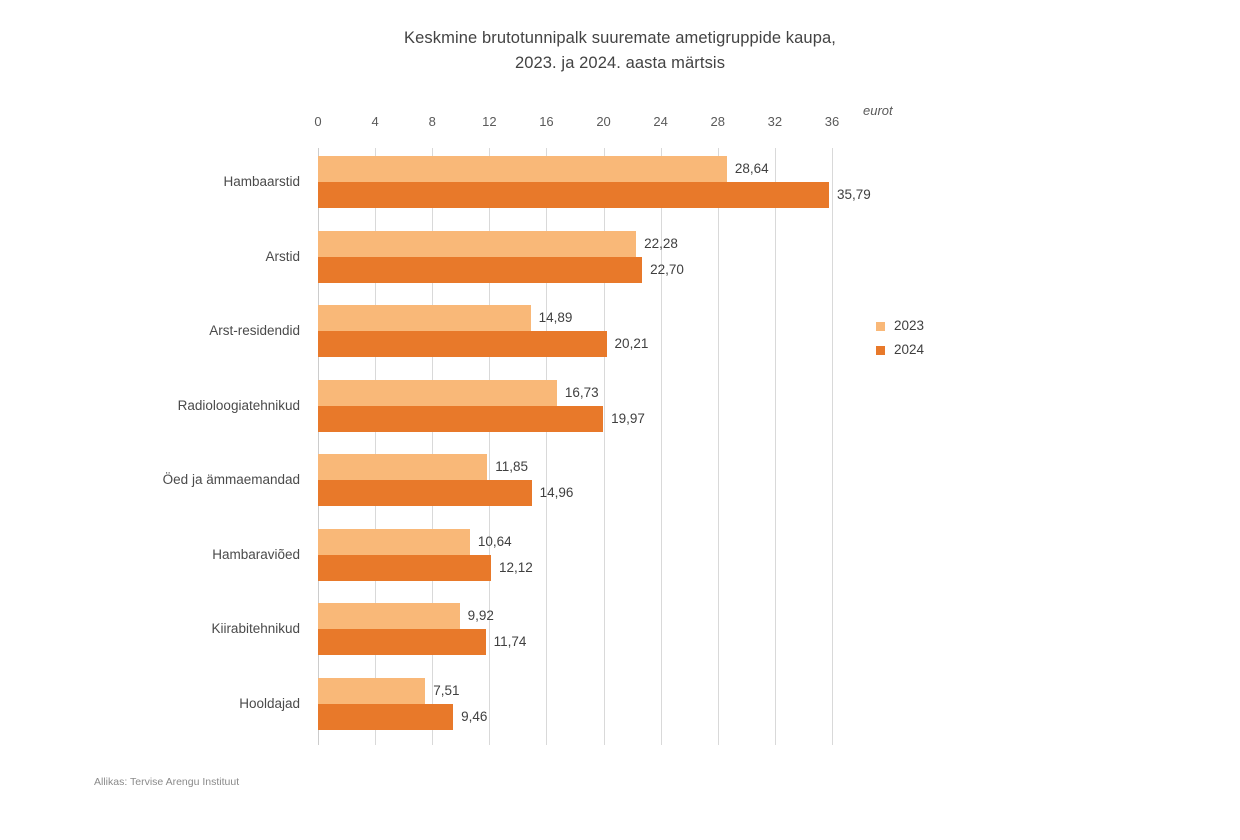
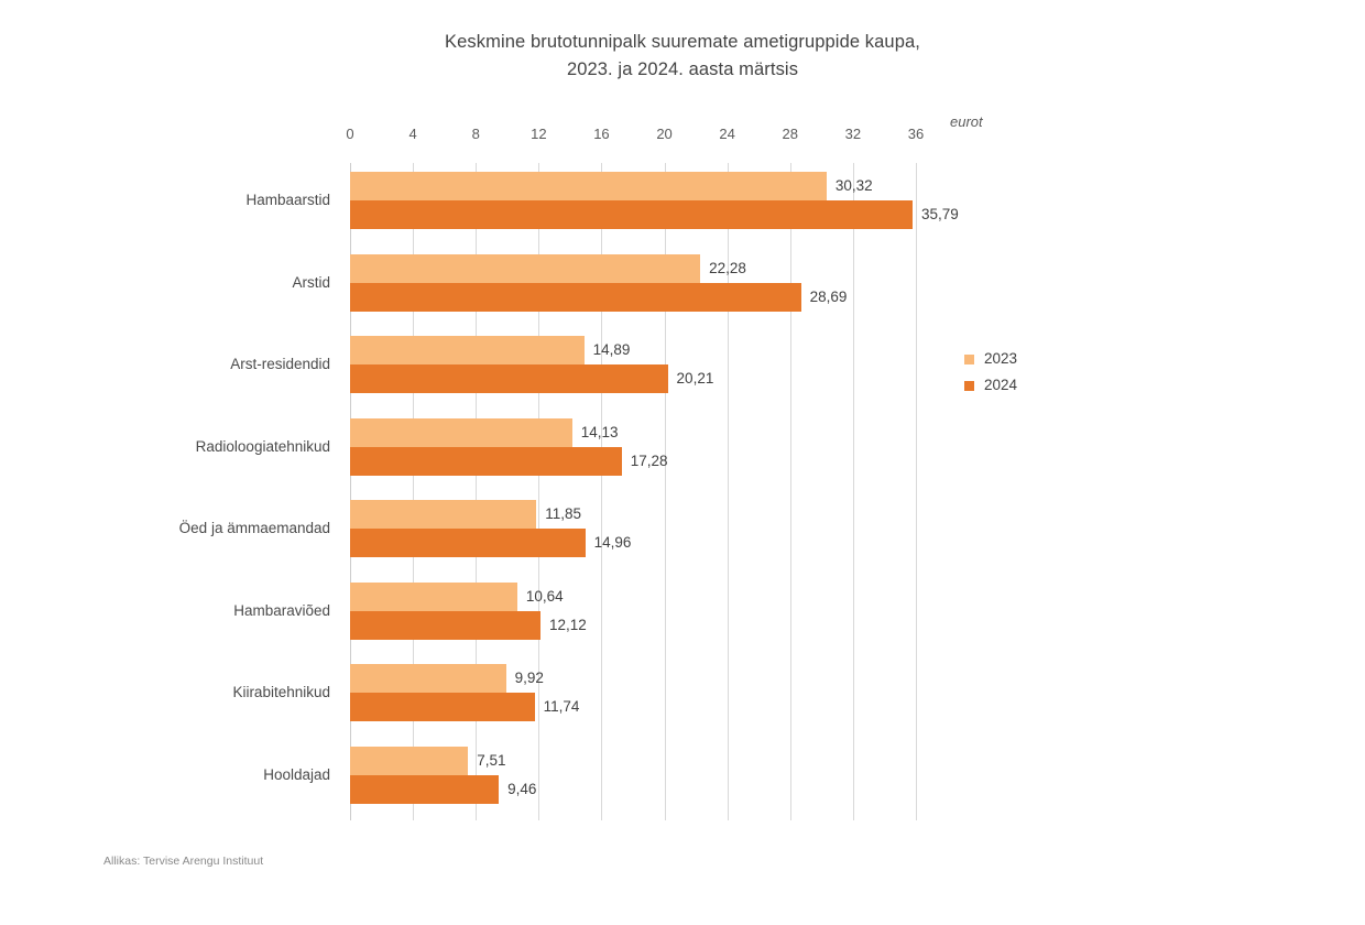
2023/Hambaarstid: 28,64 -> 30,32
2024/Arstid: 22,70 -> 28,69
2023/Radioloogiatehnikud: 16,73 -> 14,13
2024/Radioloogiatehnikud: 19,97 -> 17,28
